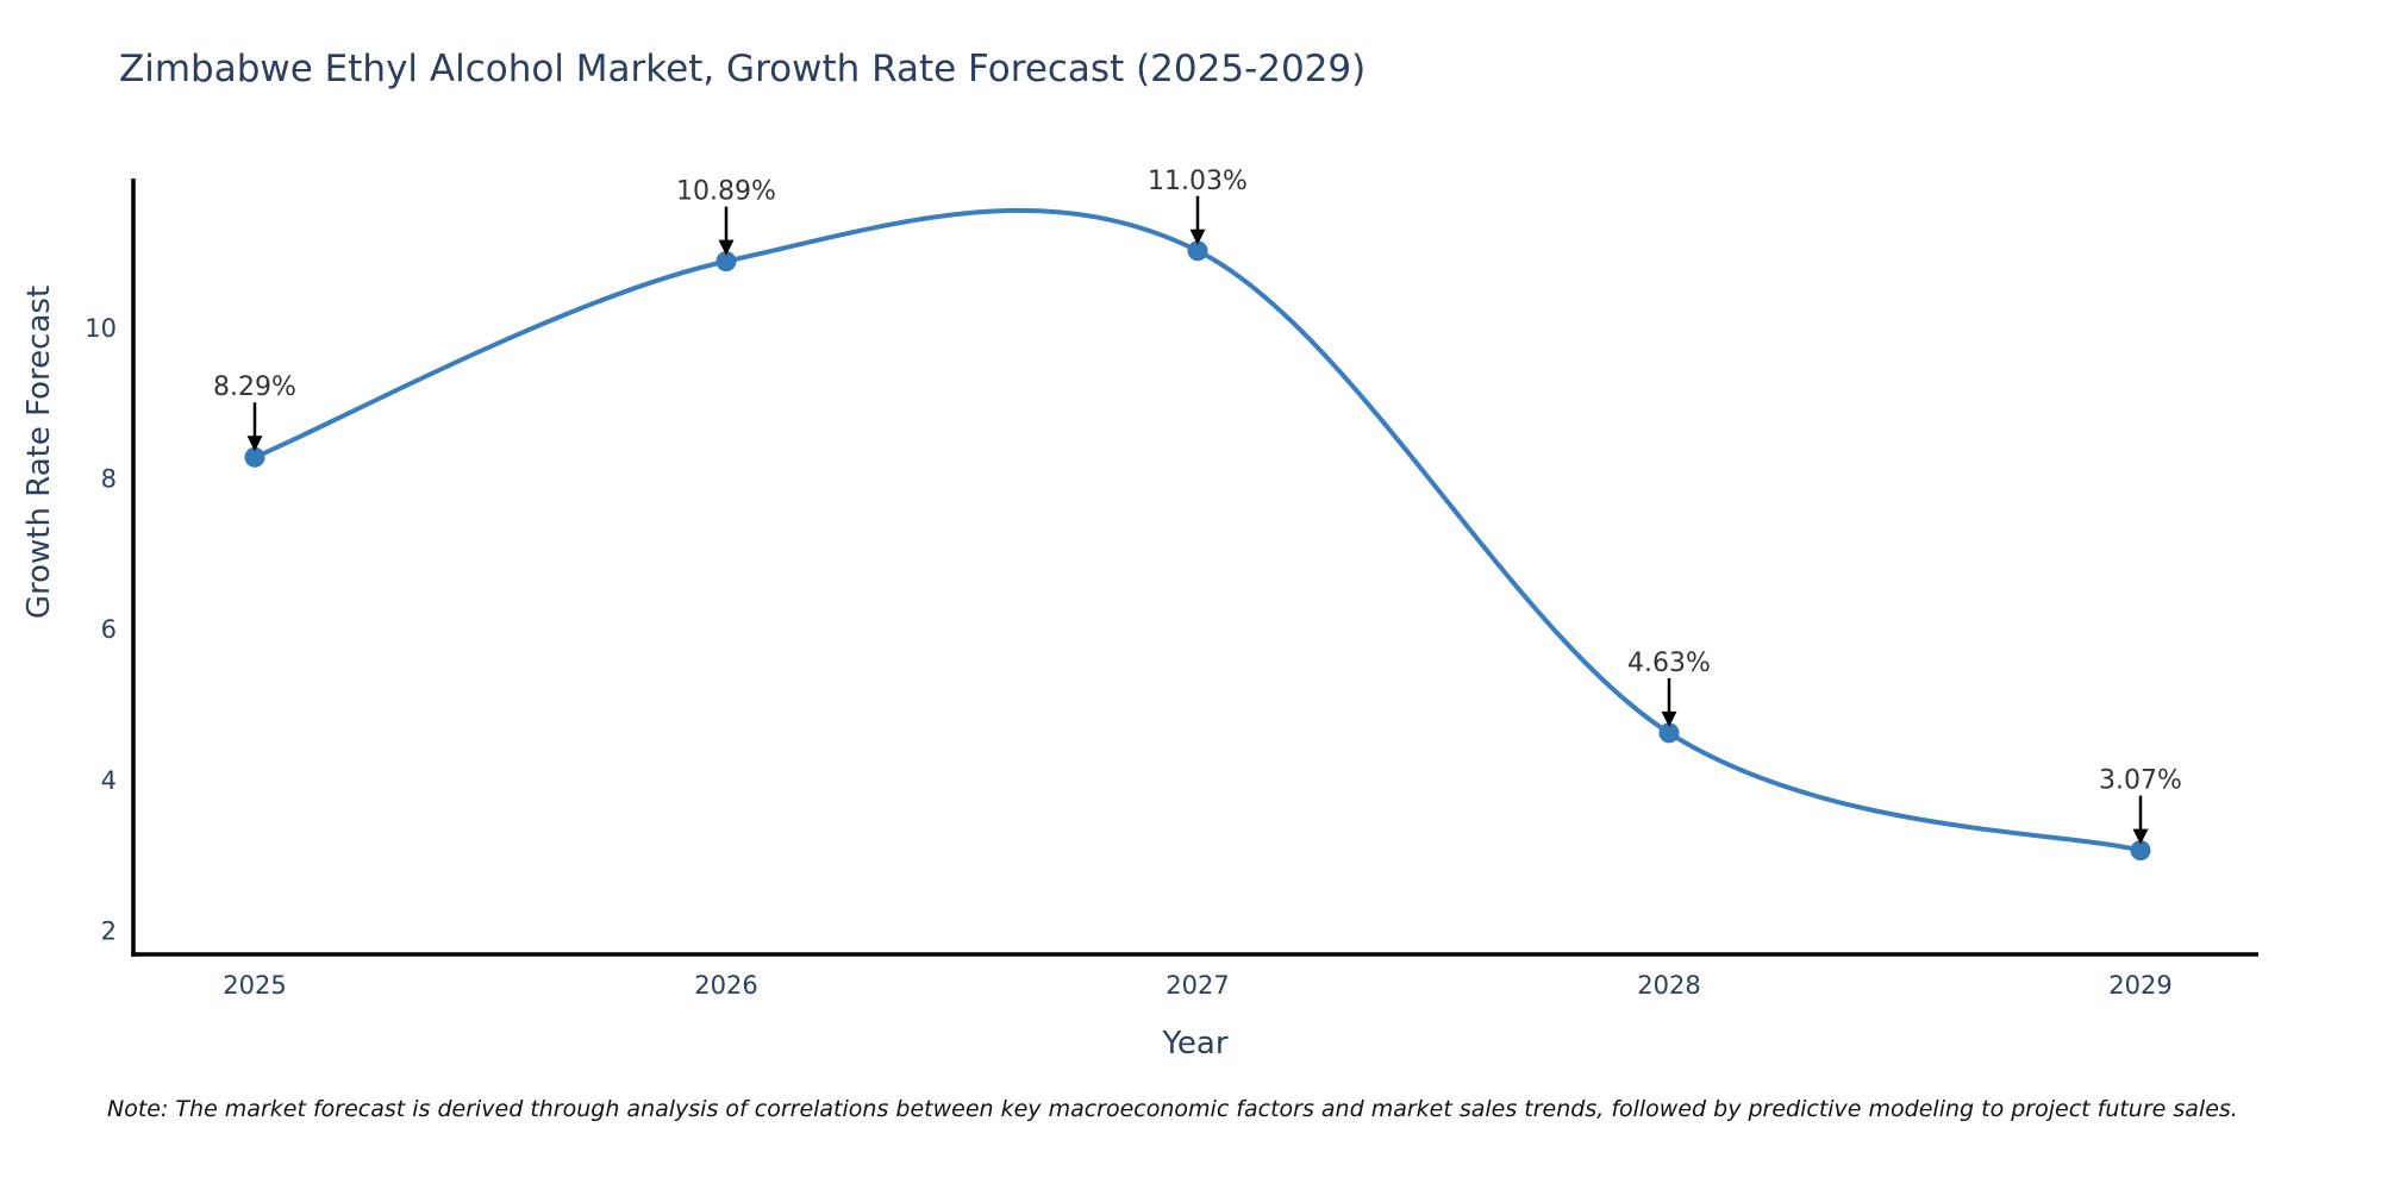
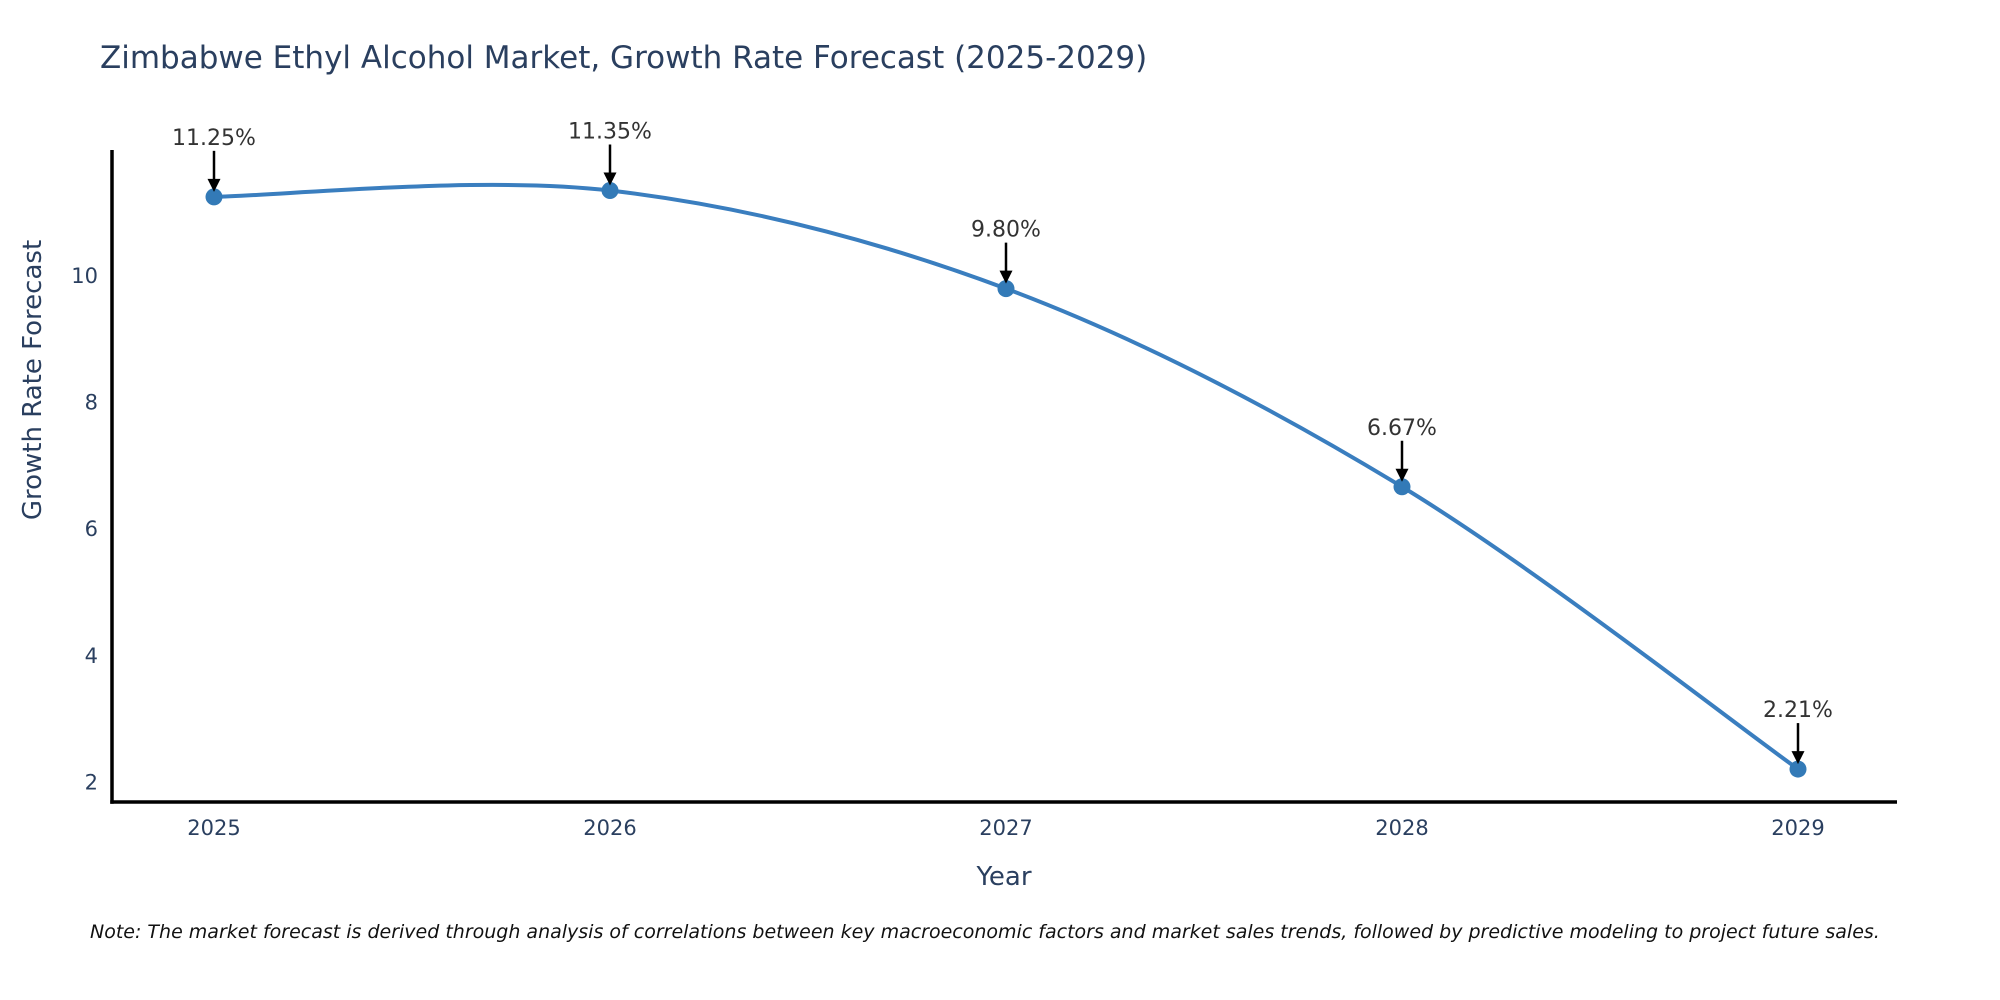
2025: 8.29% -> 11.25%
2026: 10.89% -> 11.35%
2027: 11.03% -> 9.80%
2028: 4.63% -> 6.67%
2029: 3.07% -> 2.21%
